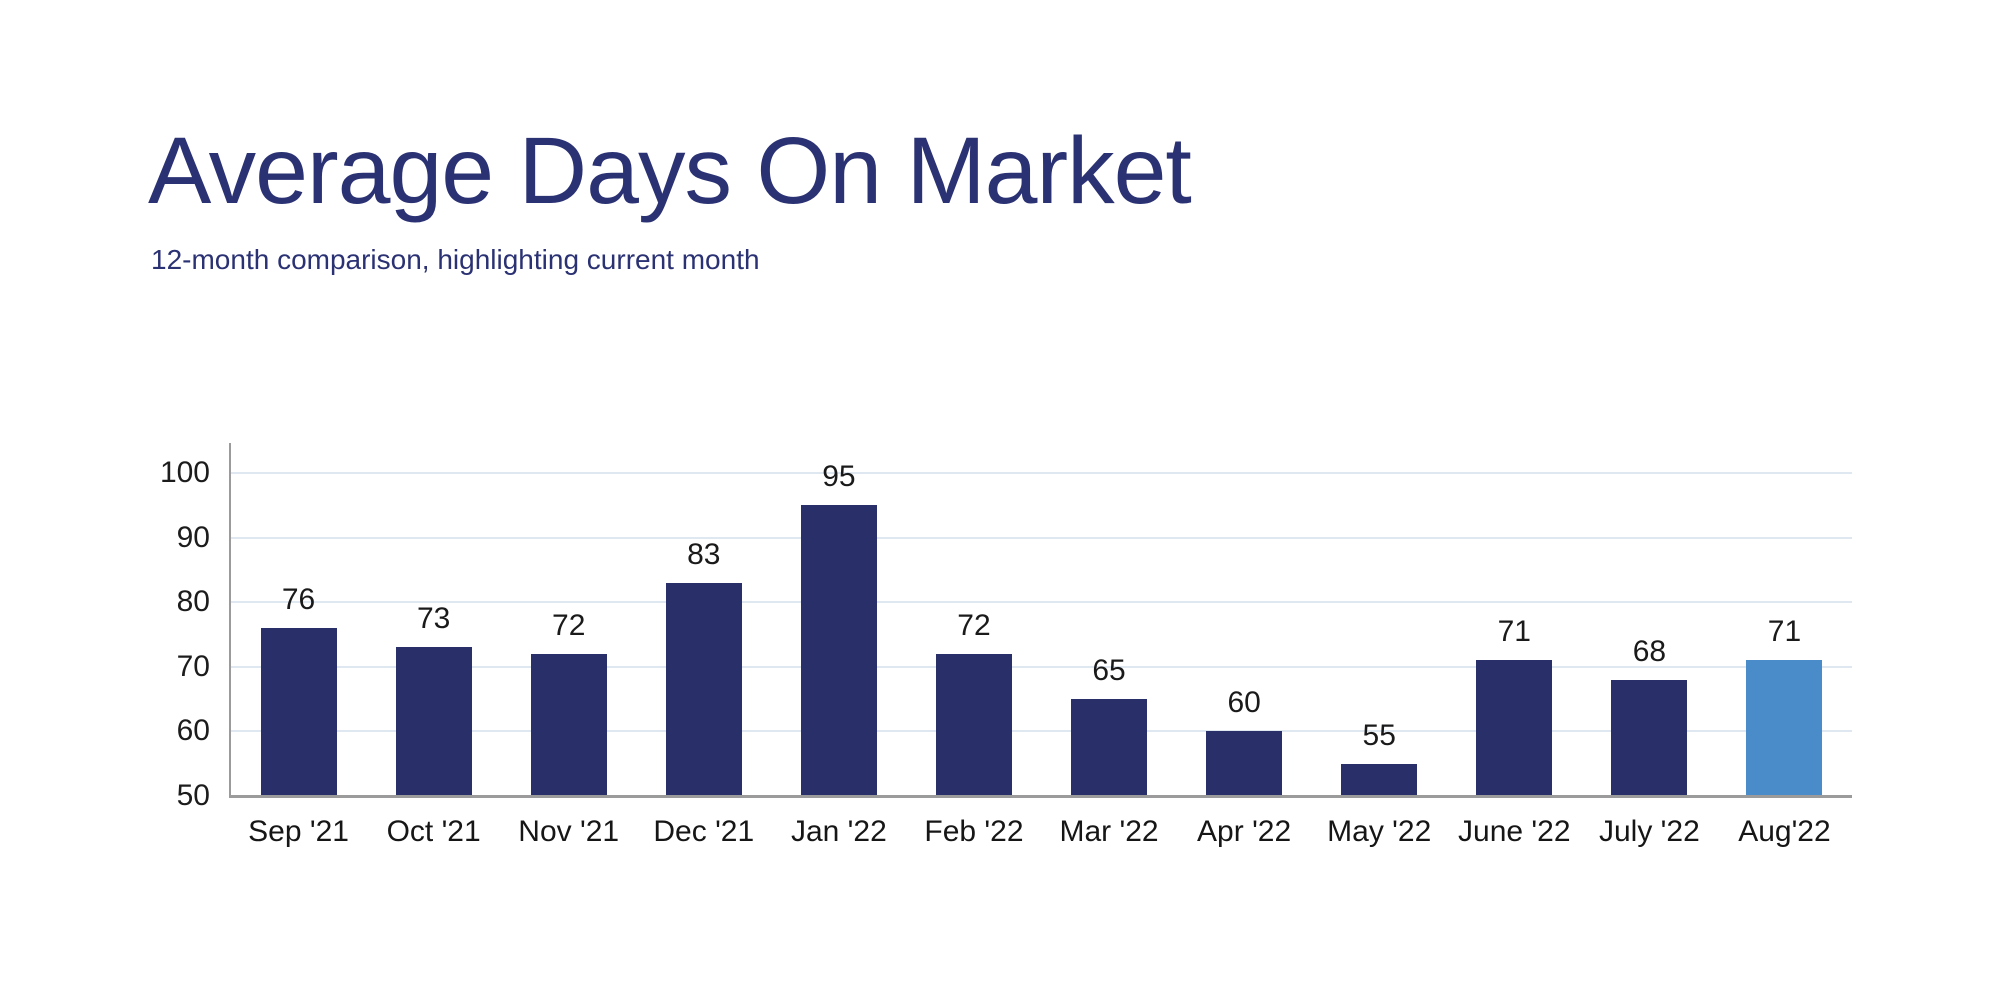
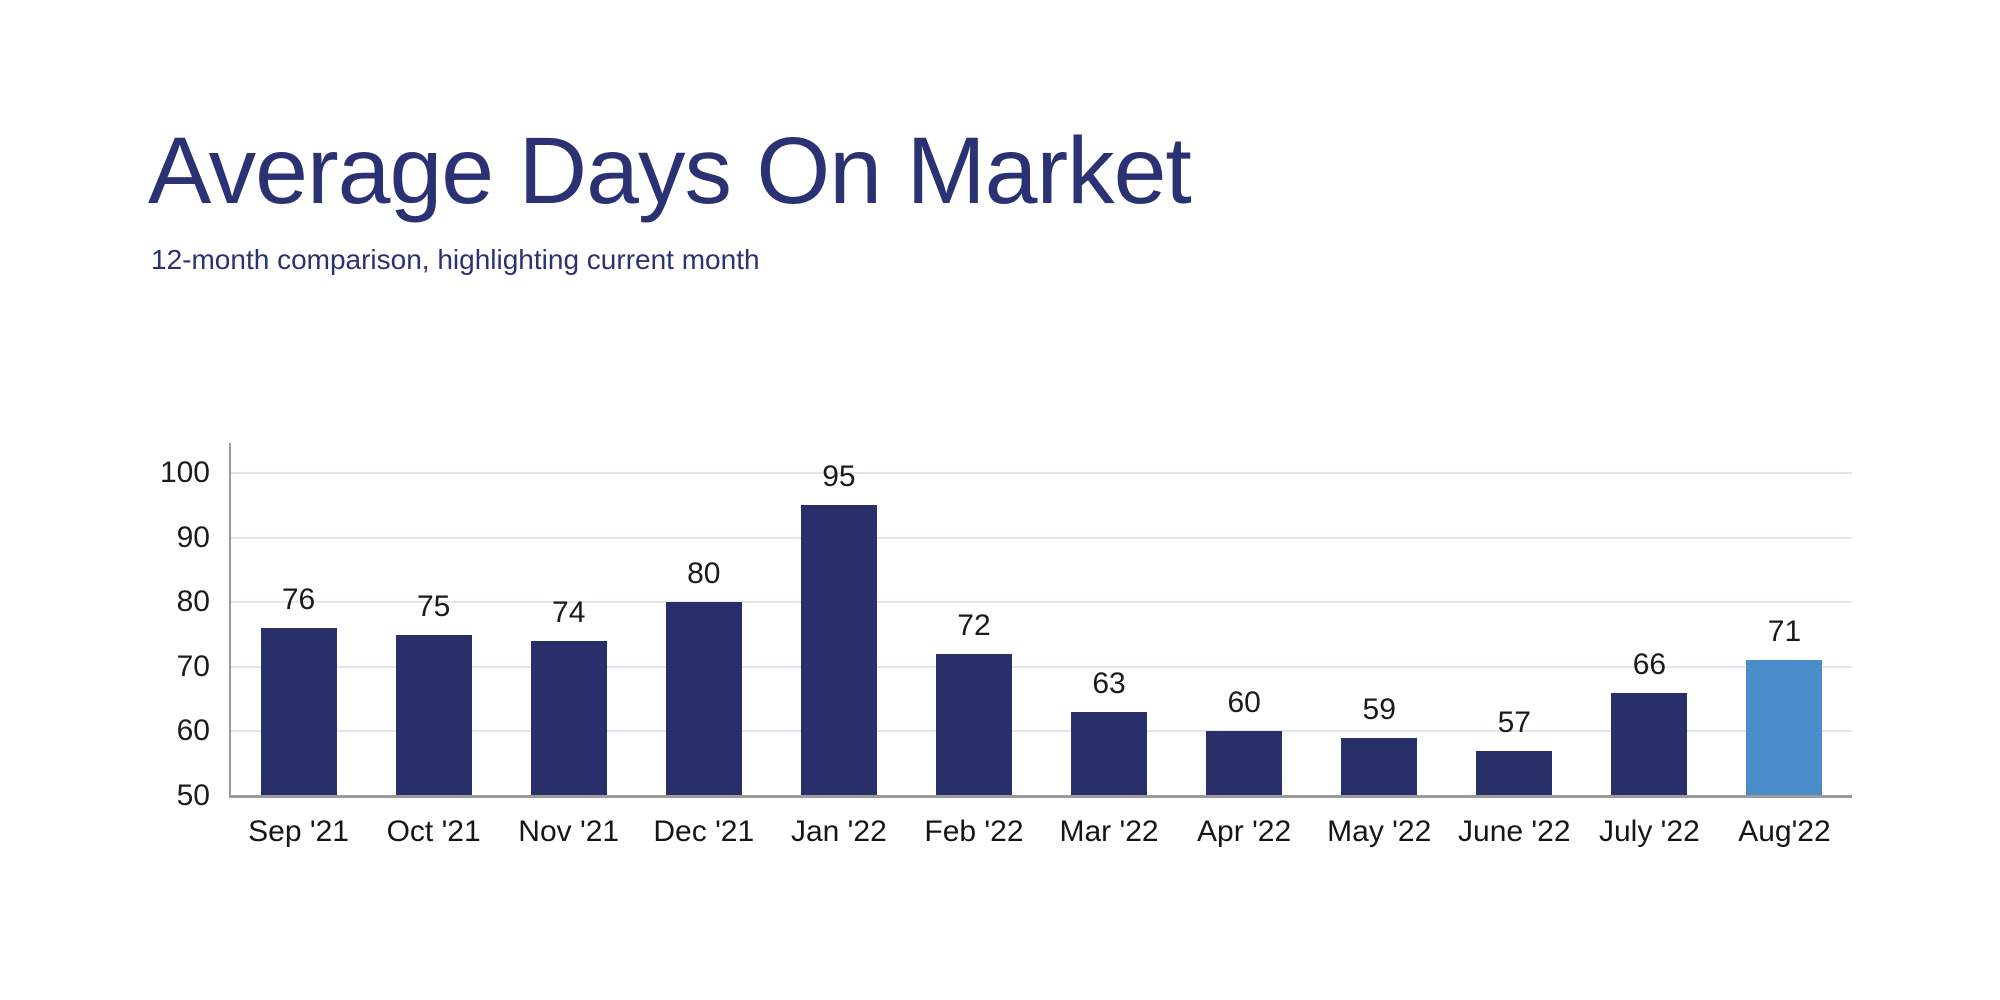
Oct '21: 73 -> 75
Nov '21: 72 -> 74
Dec '21: 83 -> 80
Mar '22: 65 -> 63
May '22: 55 -> 59
June '22: 71 -> 57
July '22: 68 -> 66
